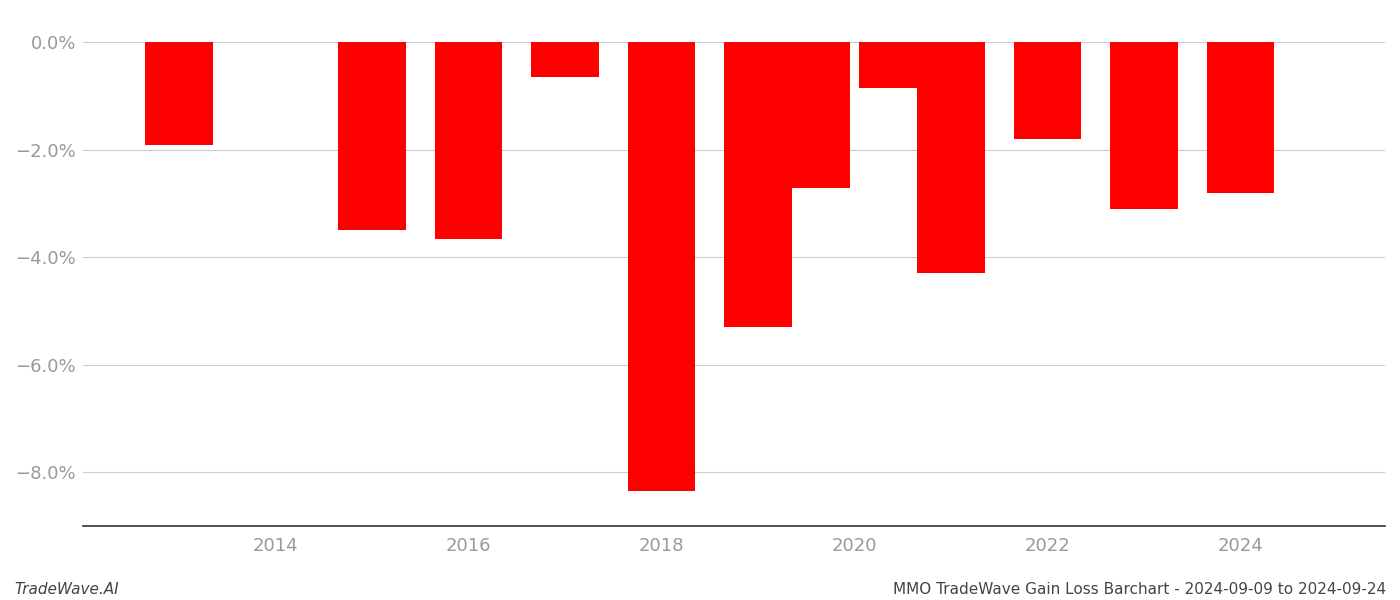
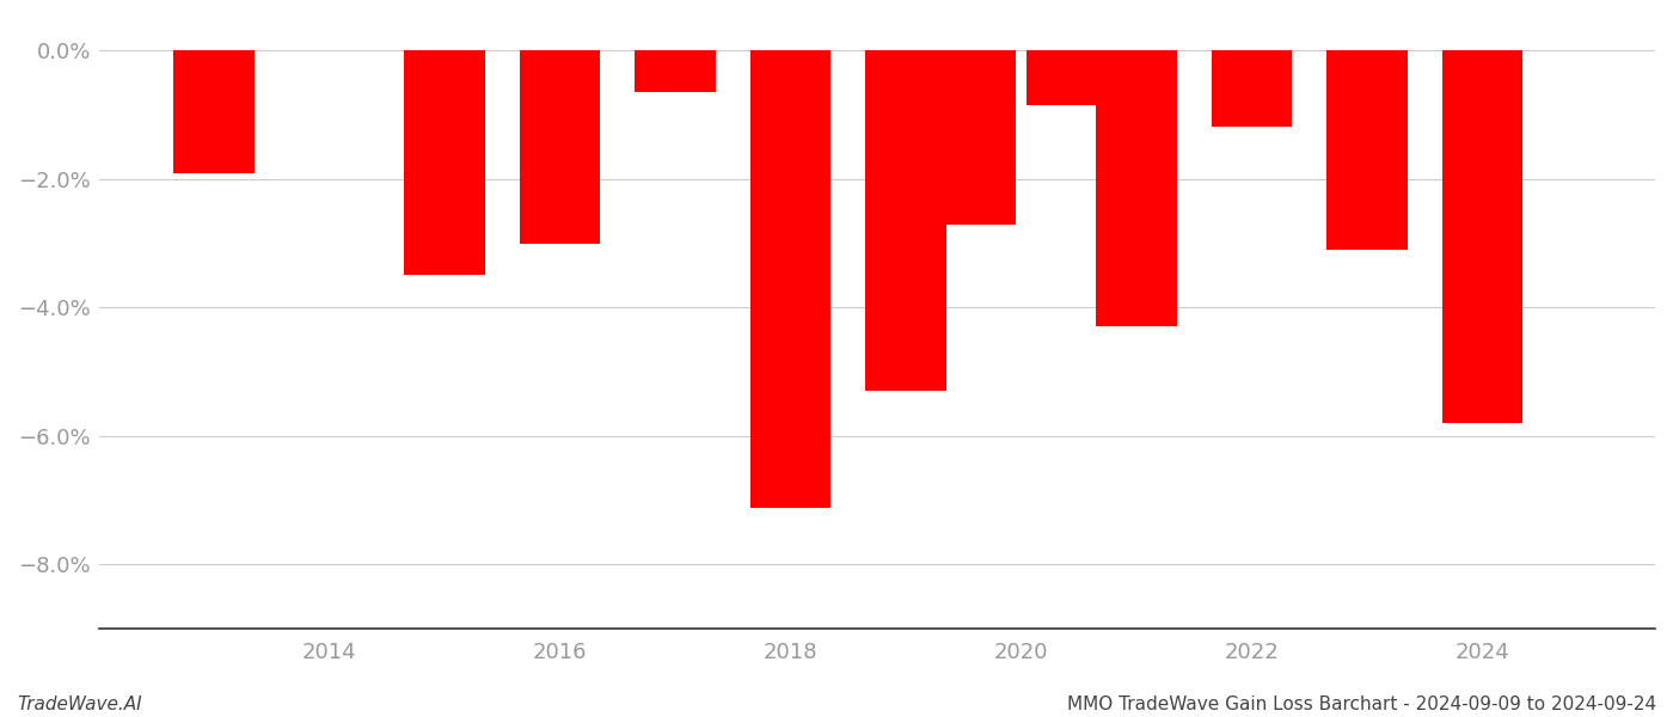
2016: -3.65% -> -3.00%
2018: -8.35% -> -7.12%
2022: -1.80% -> -1.18%
2024: -2.80% -> -5.80%
